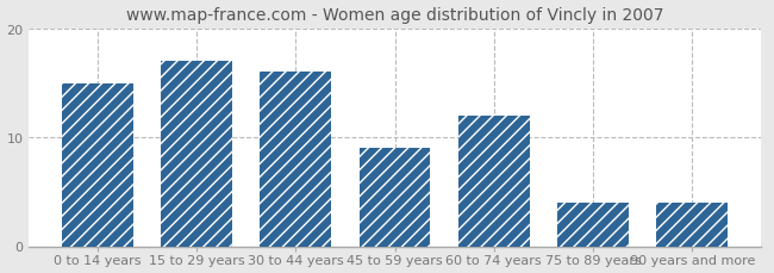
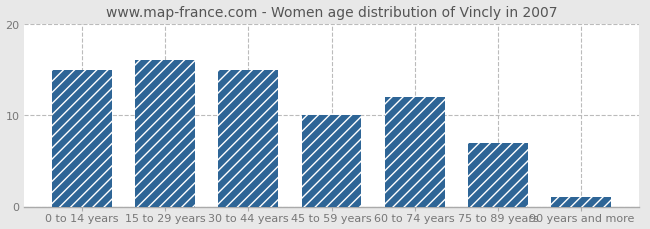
15 to 29 years: 17 -> 16
30 to 44 years: 16 -> 15
45 to 59 years: 9 -> 10
75 to 89 years: 4 -> 7
90 years and more: 4 -> 1
